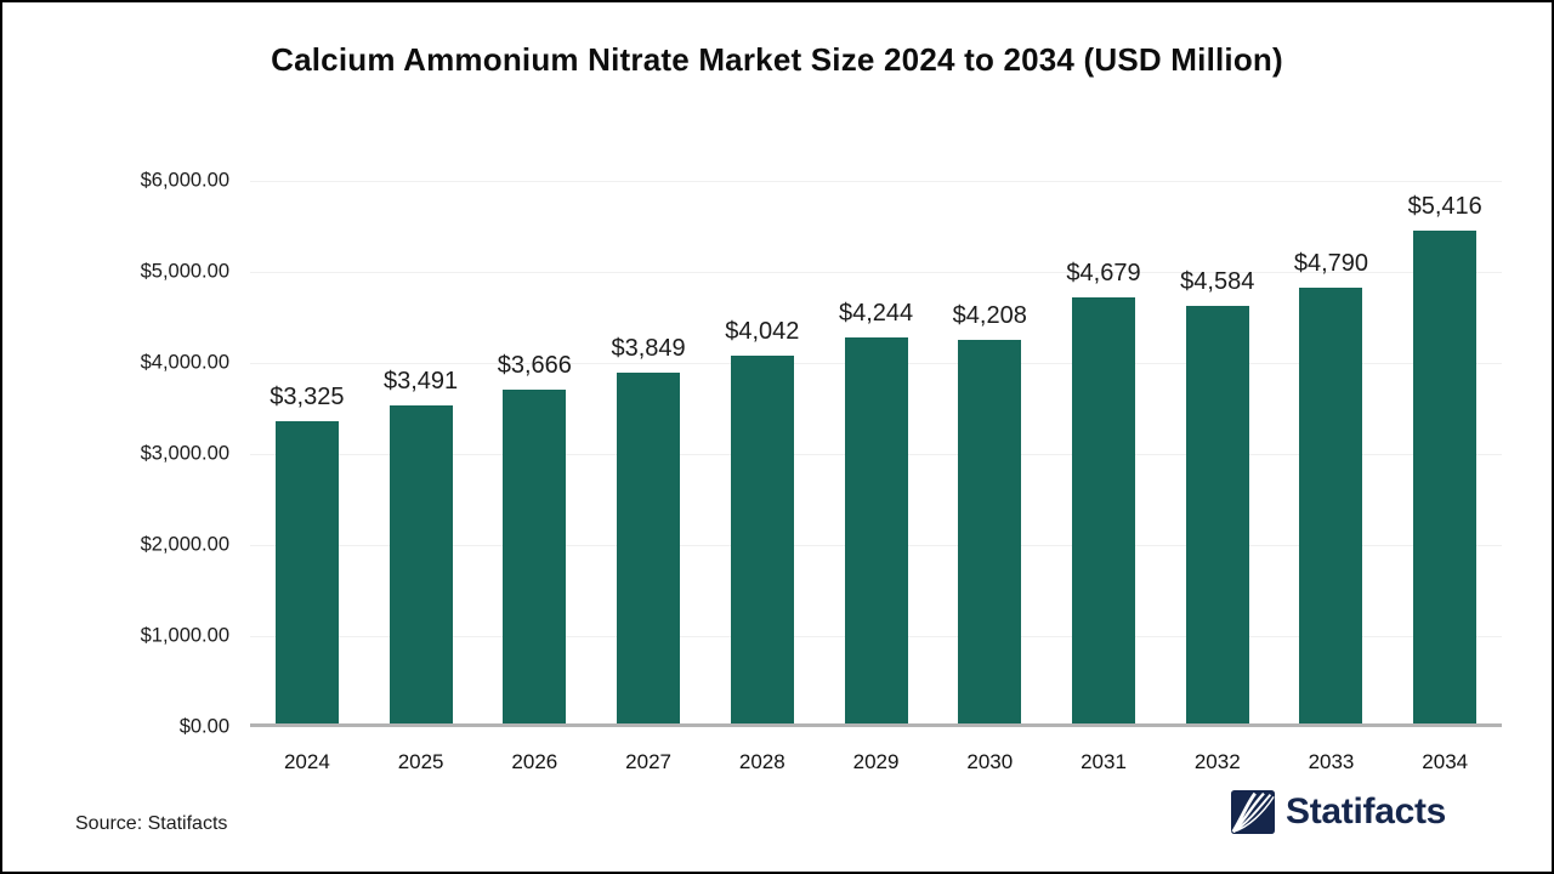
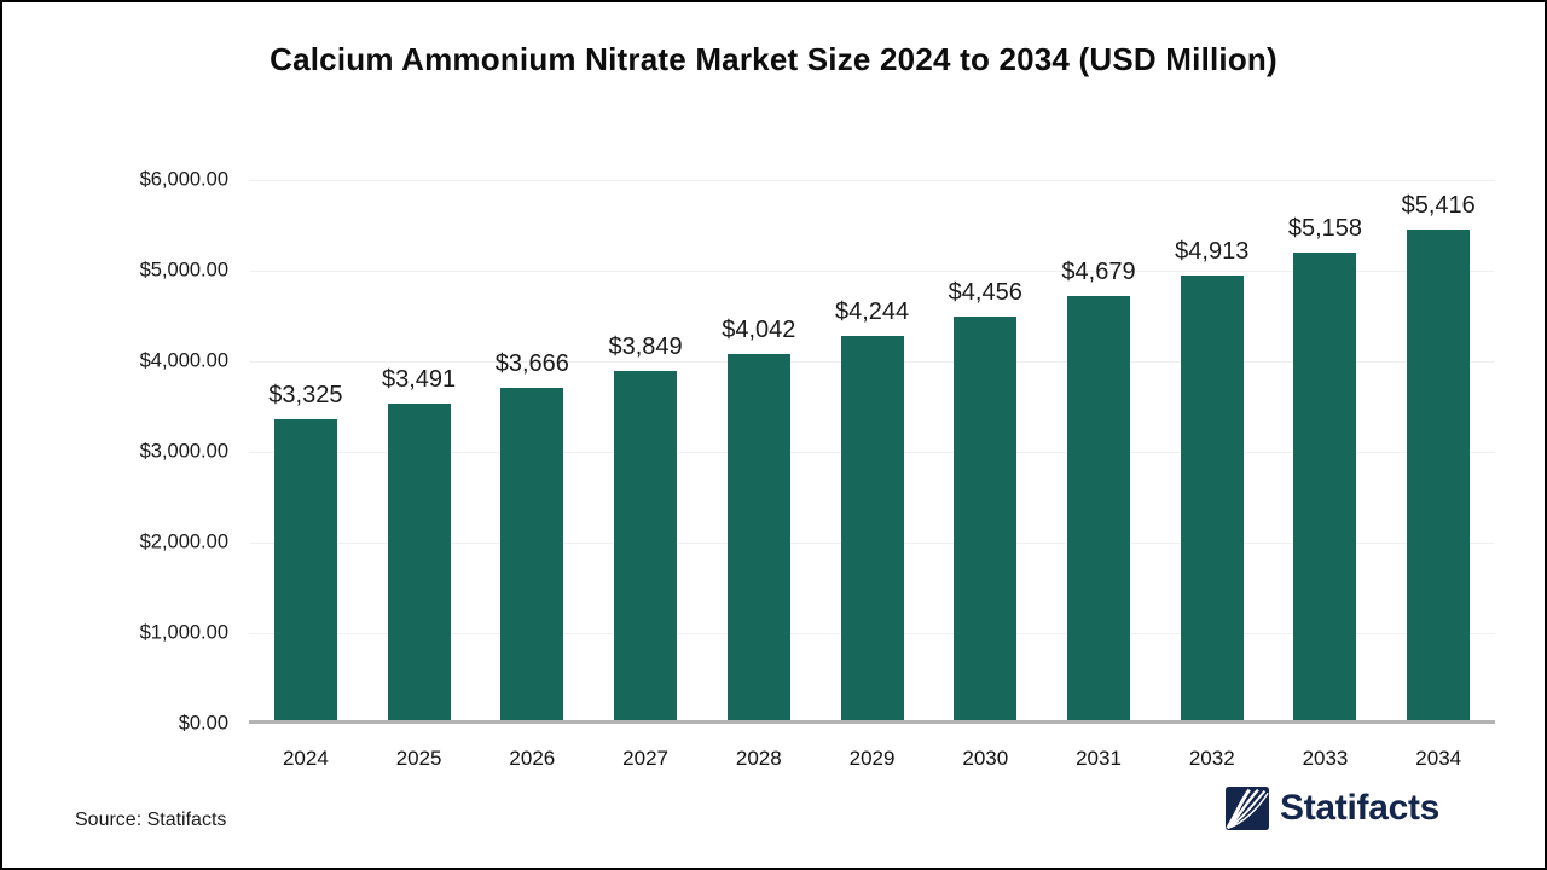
2030: $4,208 -> $4,456
2032: $4,584 -> $4,913
2033: $4,790 -> $5,158
